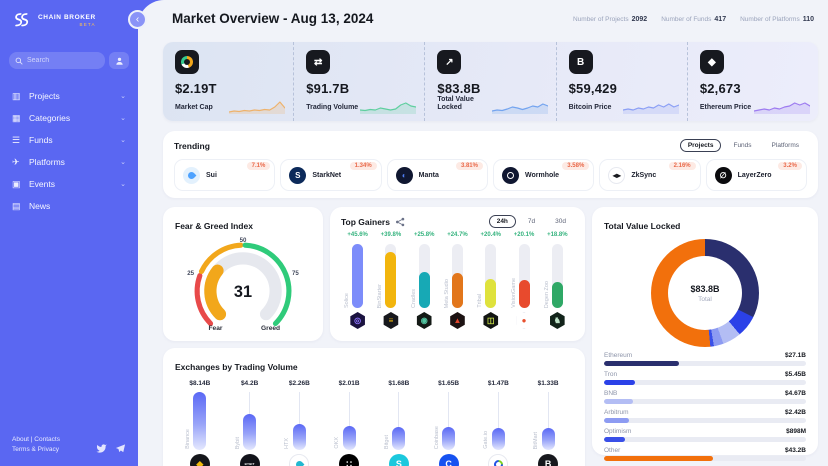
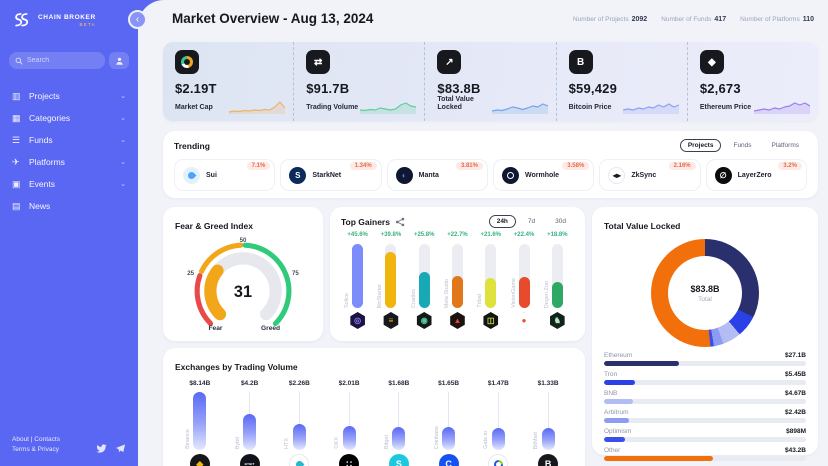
Top Gainers/Meta Studio: +24.7% -> +22.7%
Top Gainers/Tribal: +20.4% -> +21.6%
Top Gainers/VisionGame: +20.1% -> +22.4%
